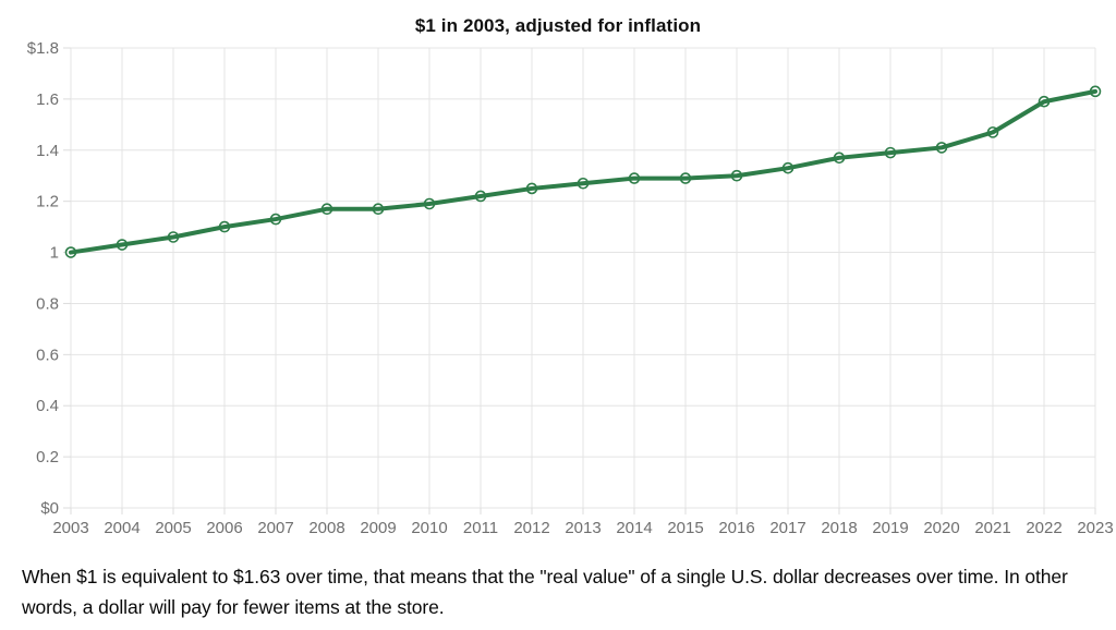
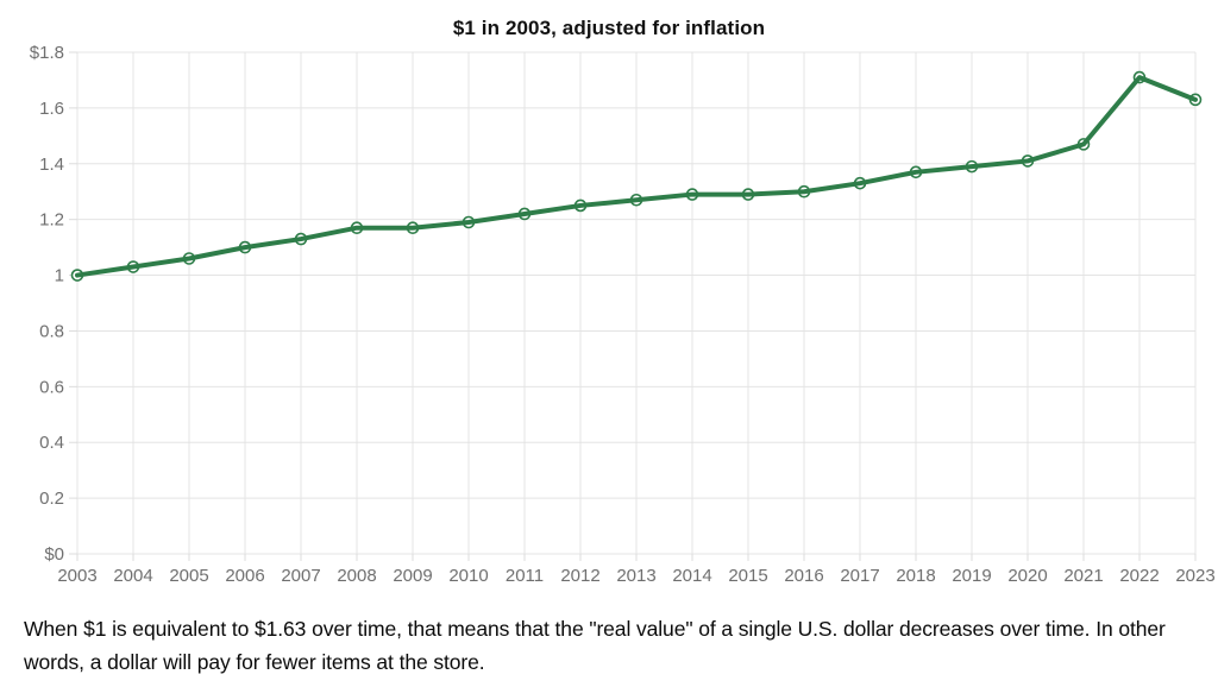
2022: $1.59 -> $1.71
